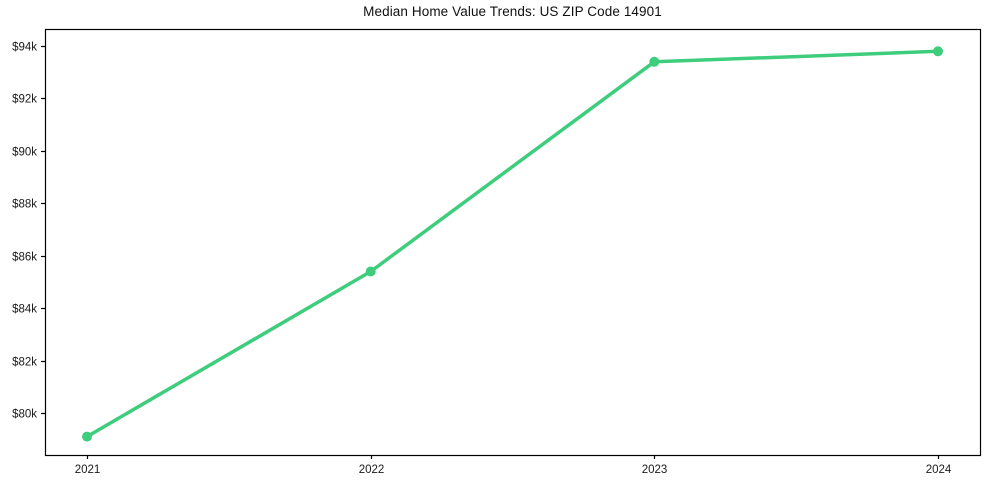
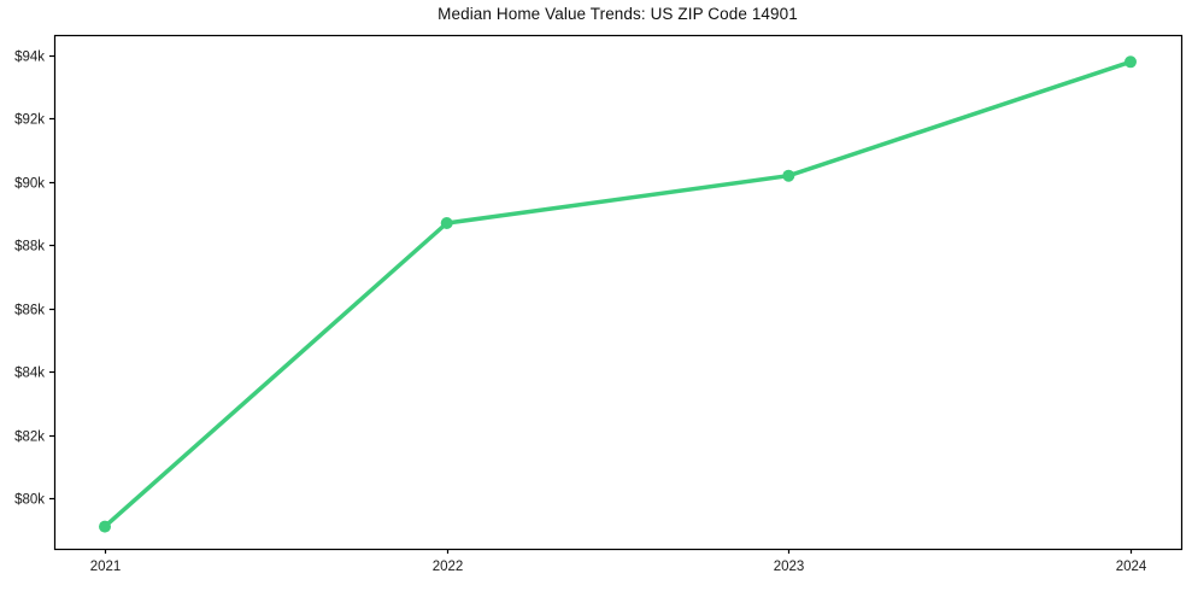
2022: $85.4k -> $88.7k
2023: $93.4k -> $90.2k
